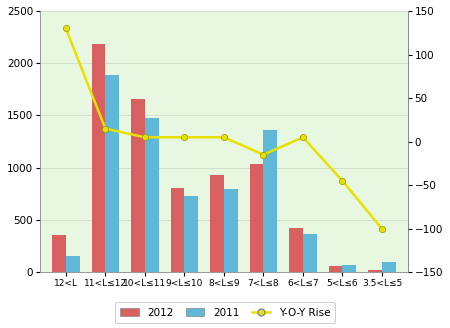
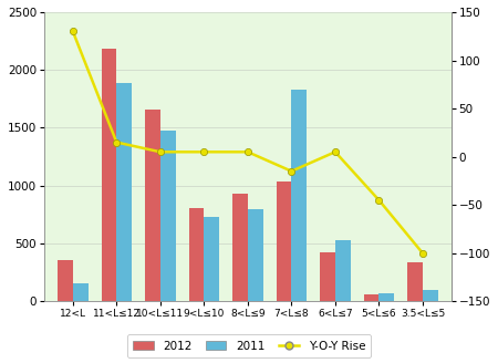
2011/7<L≤8: 1360 -> 1830
2011/6<L≤7: 370 -> 530
2012/3.5<L≤5: 20 -> 340
